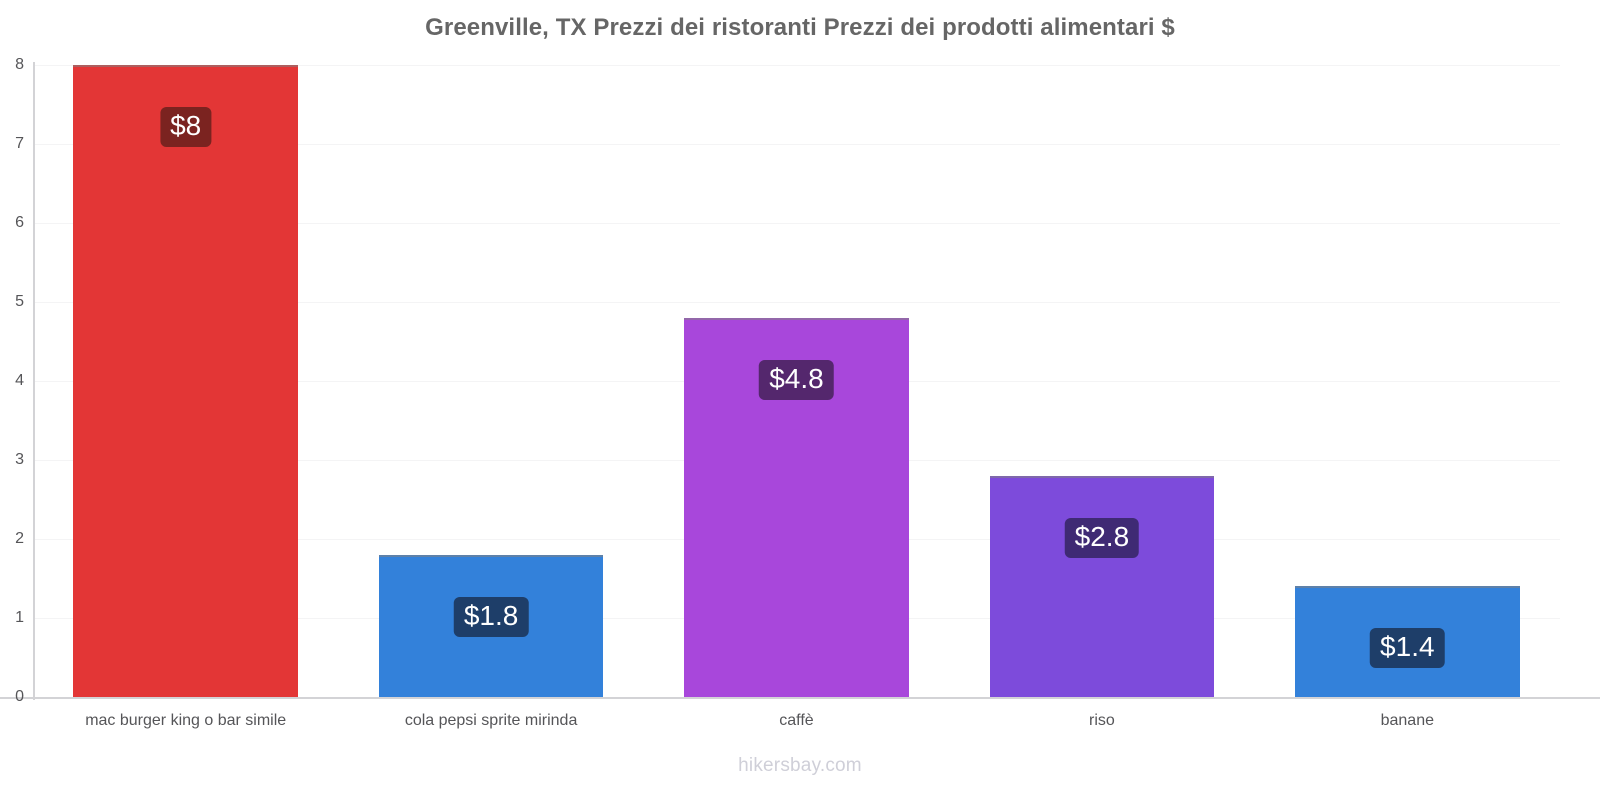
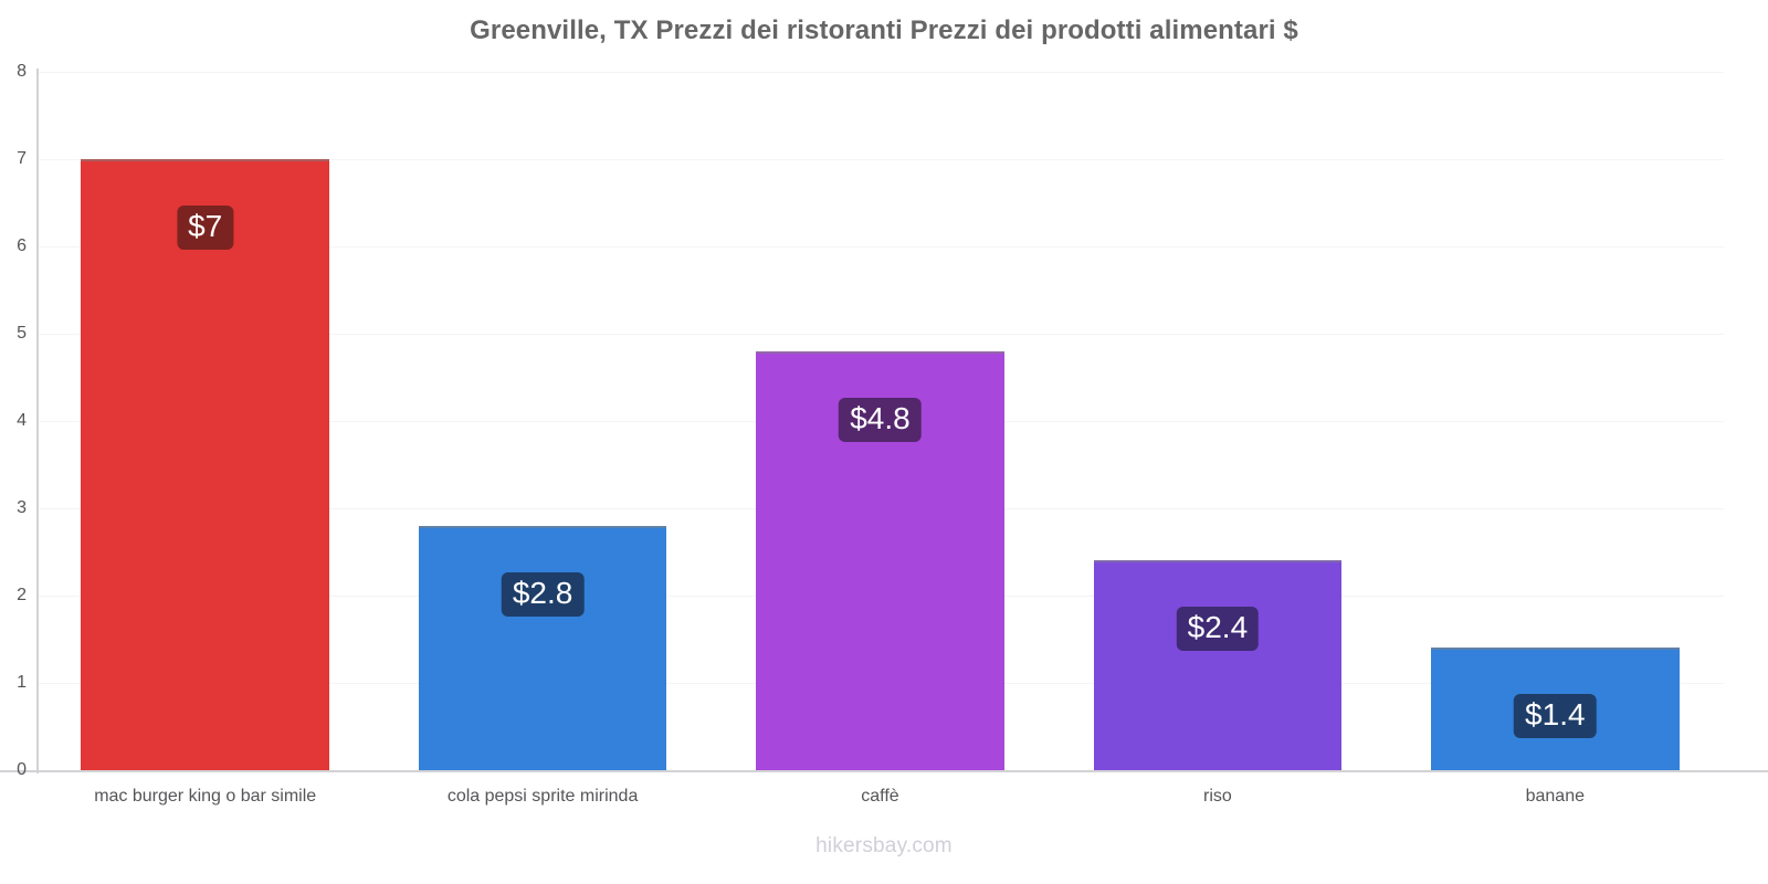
mac burger king o bar simile: $8 -> $7
cola pepsi sprite mirinda: $1.8 -> $2.8
riso: $2.8 -> $2.4
